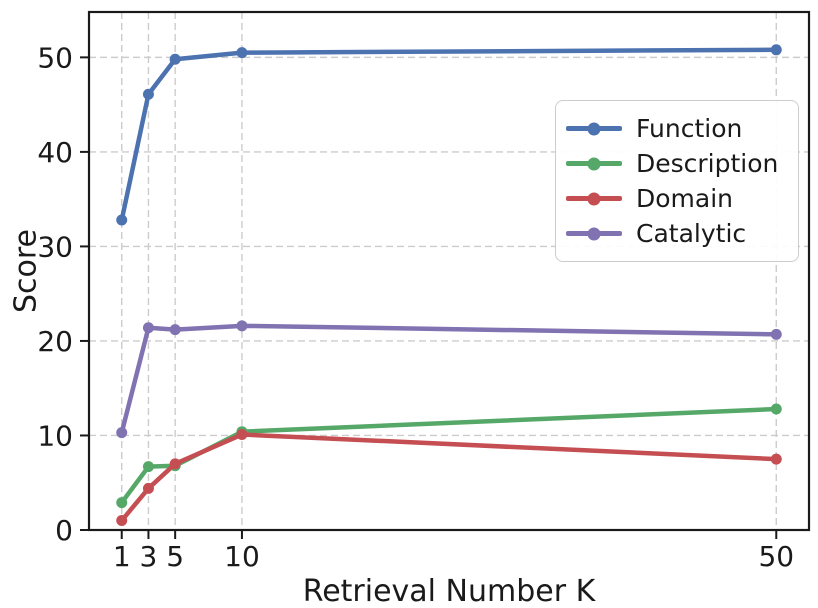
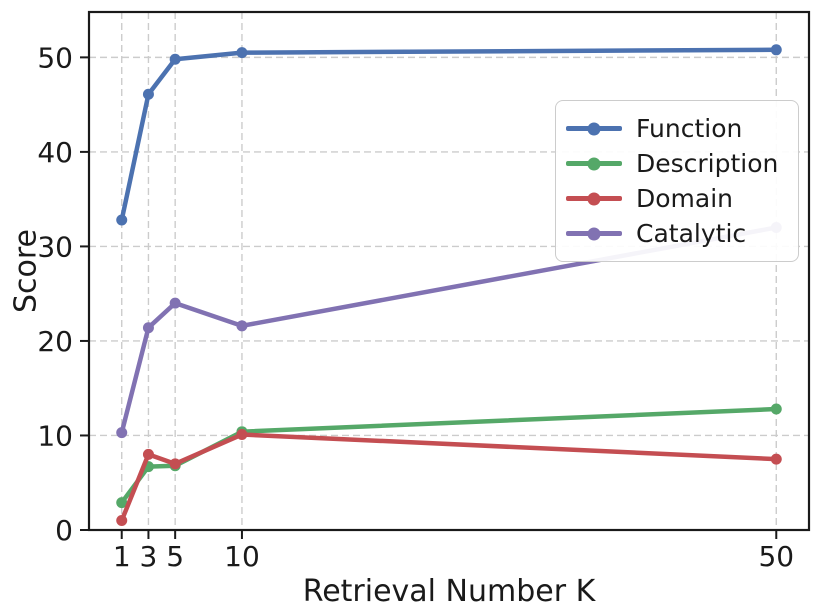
Domain/3: 4 -> 8
Catalytic/5: 21 -> 24
Catalytic/50: 21 -> 32
